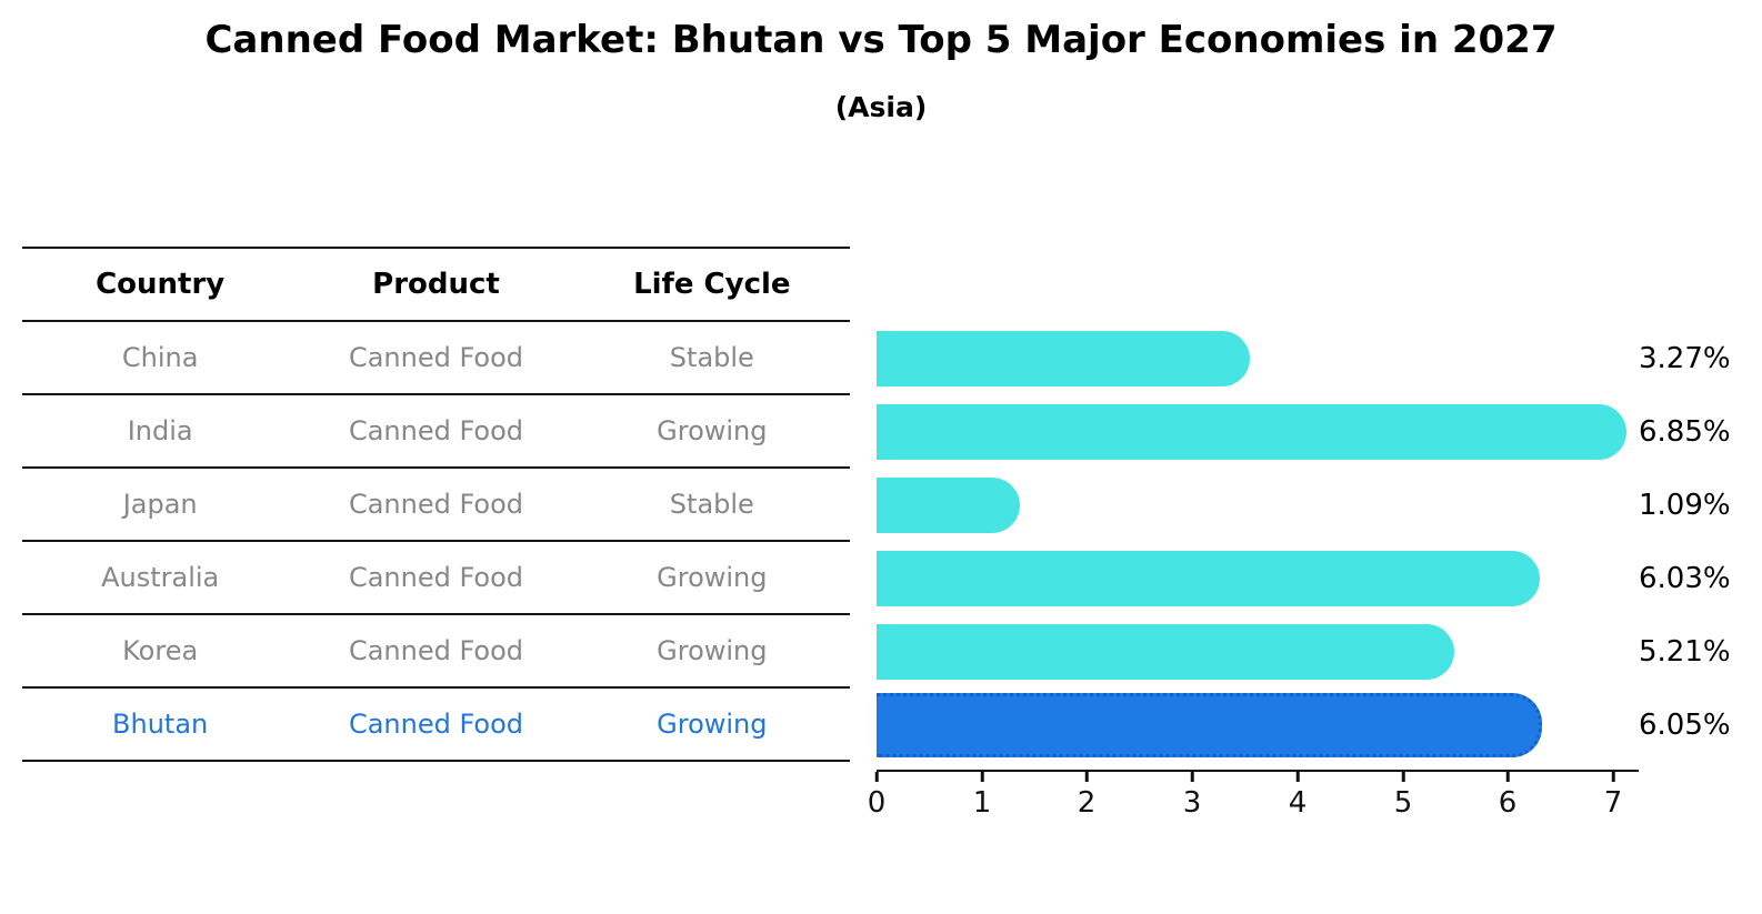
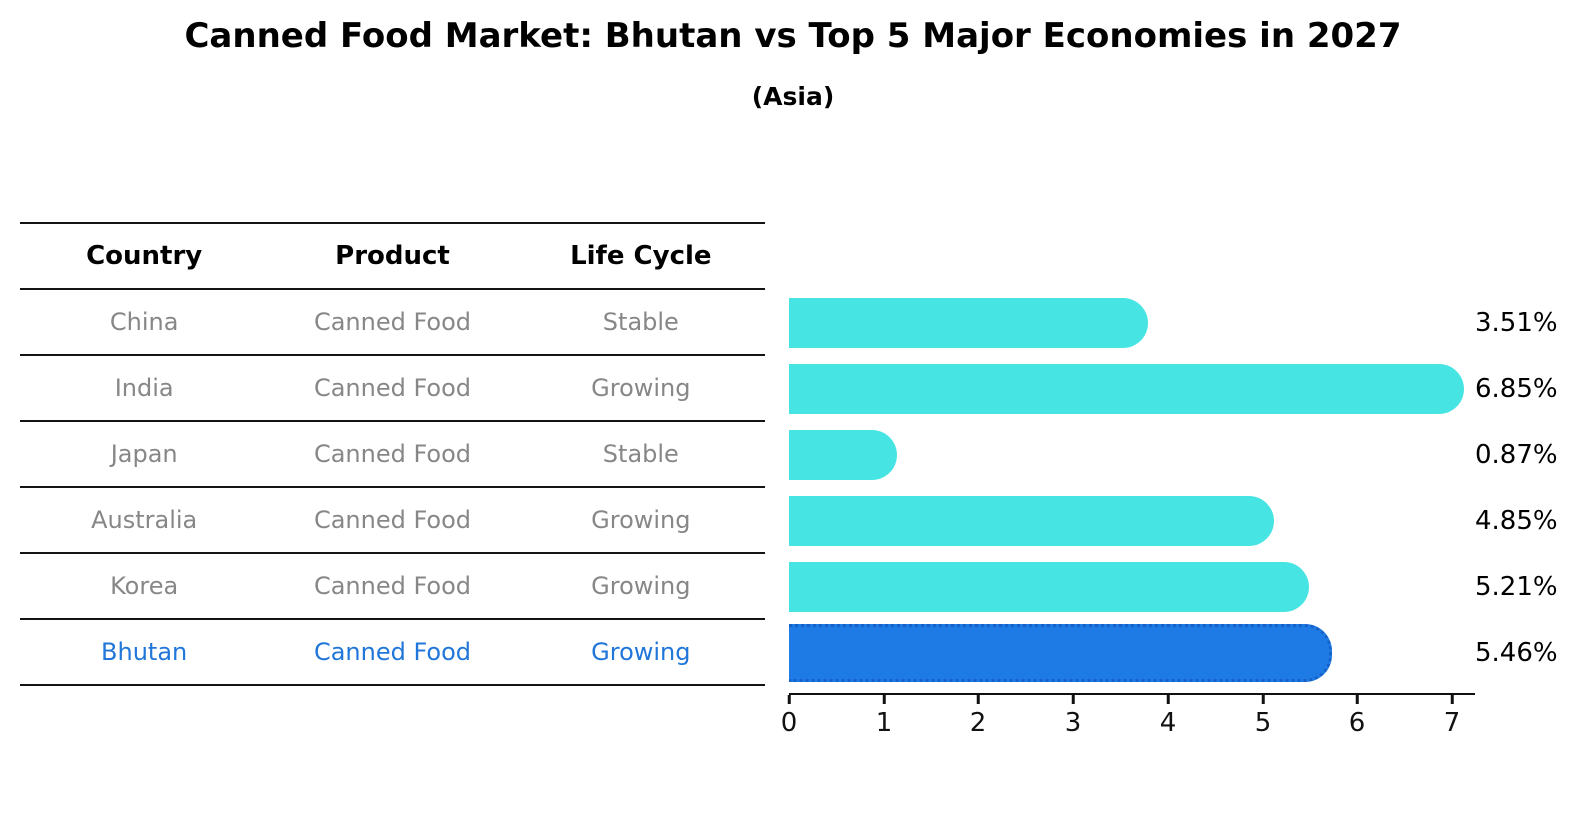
China: 3.27% -> 3.51%
Japan: 1.09% -> 0.87%
Australia: 6.03% -> 4.85%
Bhutan: 6.05% -> 5.46%
